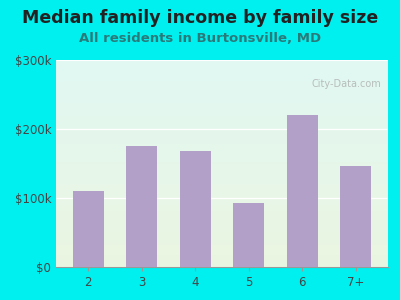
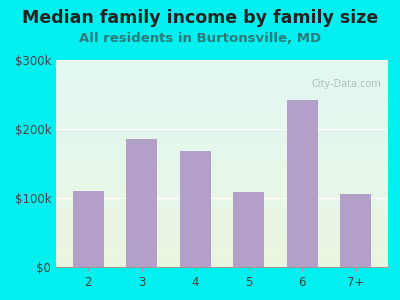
3: $175k -> $186k
5: $93k -> $108k
6: $220k -> $242k
7+: $147k -> $106k
